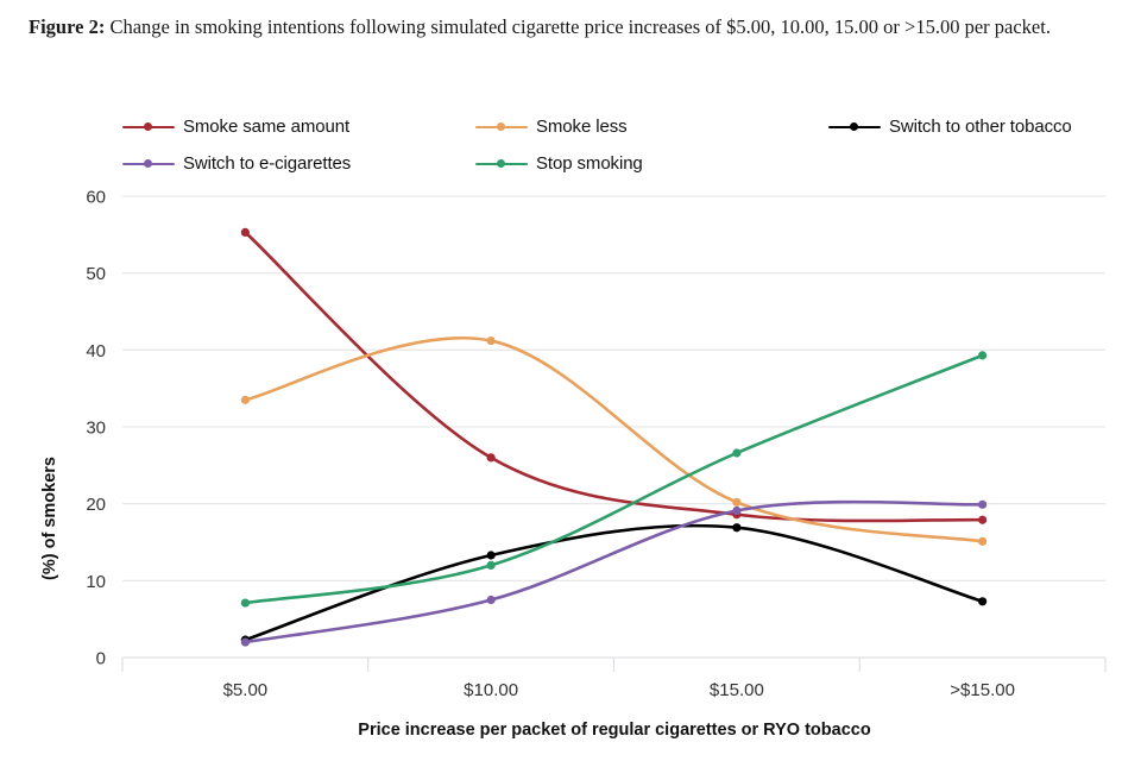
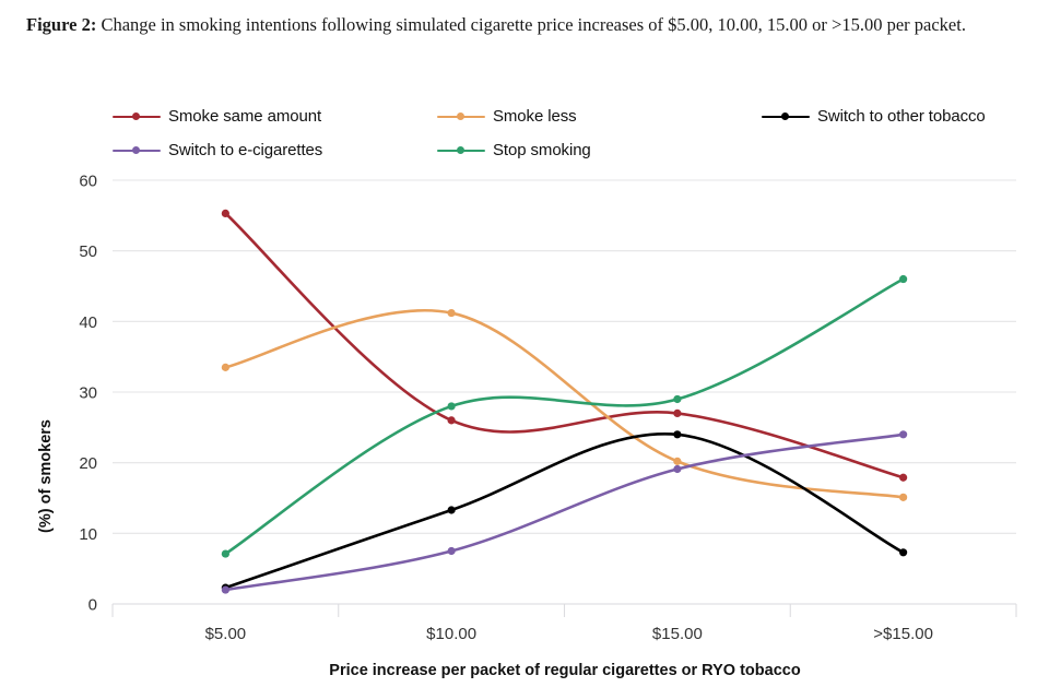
Stop smoking/$10.00: 12 -> 28
Smoke same amount/$15.00: 19 -> 27
Switch to other tobacco/$15.00: 17 -> 24
Stop smoking/$15.00: 27 -> 29
Switch to e-cigarettes/>$15.00: 20 -> 24
Stop smoking/>$15.00: 39 -> 46
